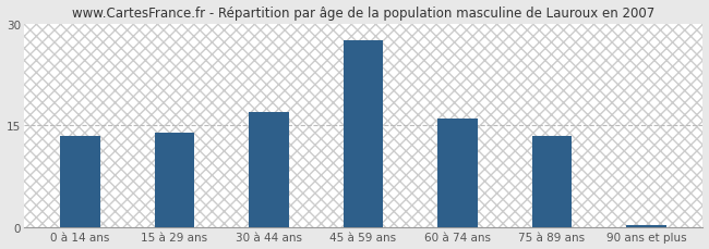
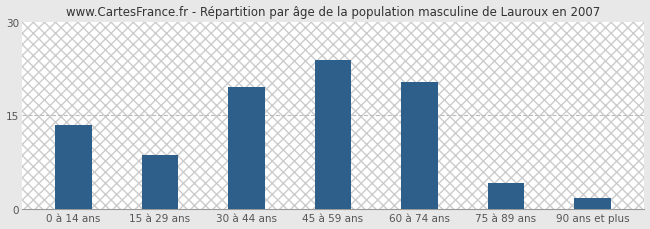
15 à 29 ans: 14.0 -> 8.6
30 à 44 ans: 17.0 -> 19.6
45 à 59 ans: 27.5 -> 23.8
60 à 74 ans: 16.0 -> 20.4
75 à 89 ans: 13.5 -> 4.2
90 ans et plus: 0.3 -> 1.8
